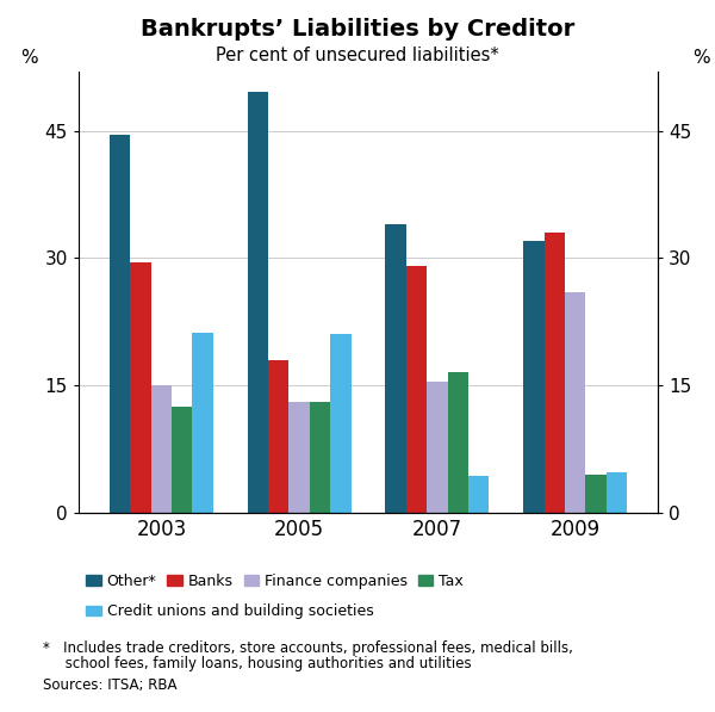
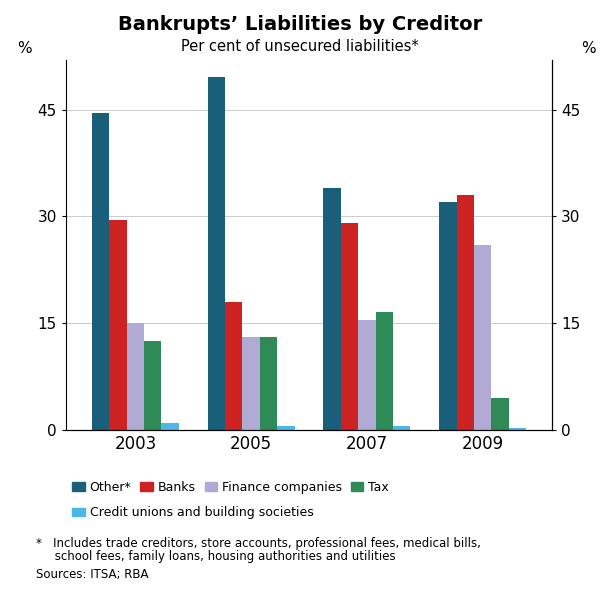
Credit unions and building societies/2003: 21.2 -> 1.0
Credit unions and building societies/2005: 21.0 -> 0.5
Credit unions and building societies/2007: 4.4 -> 0.5
Credit unions and building societies/2009: 4.8 -> 0.3
